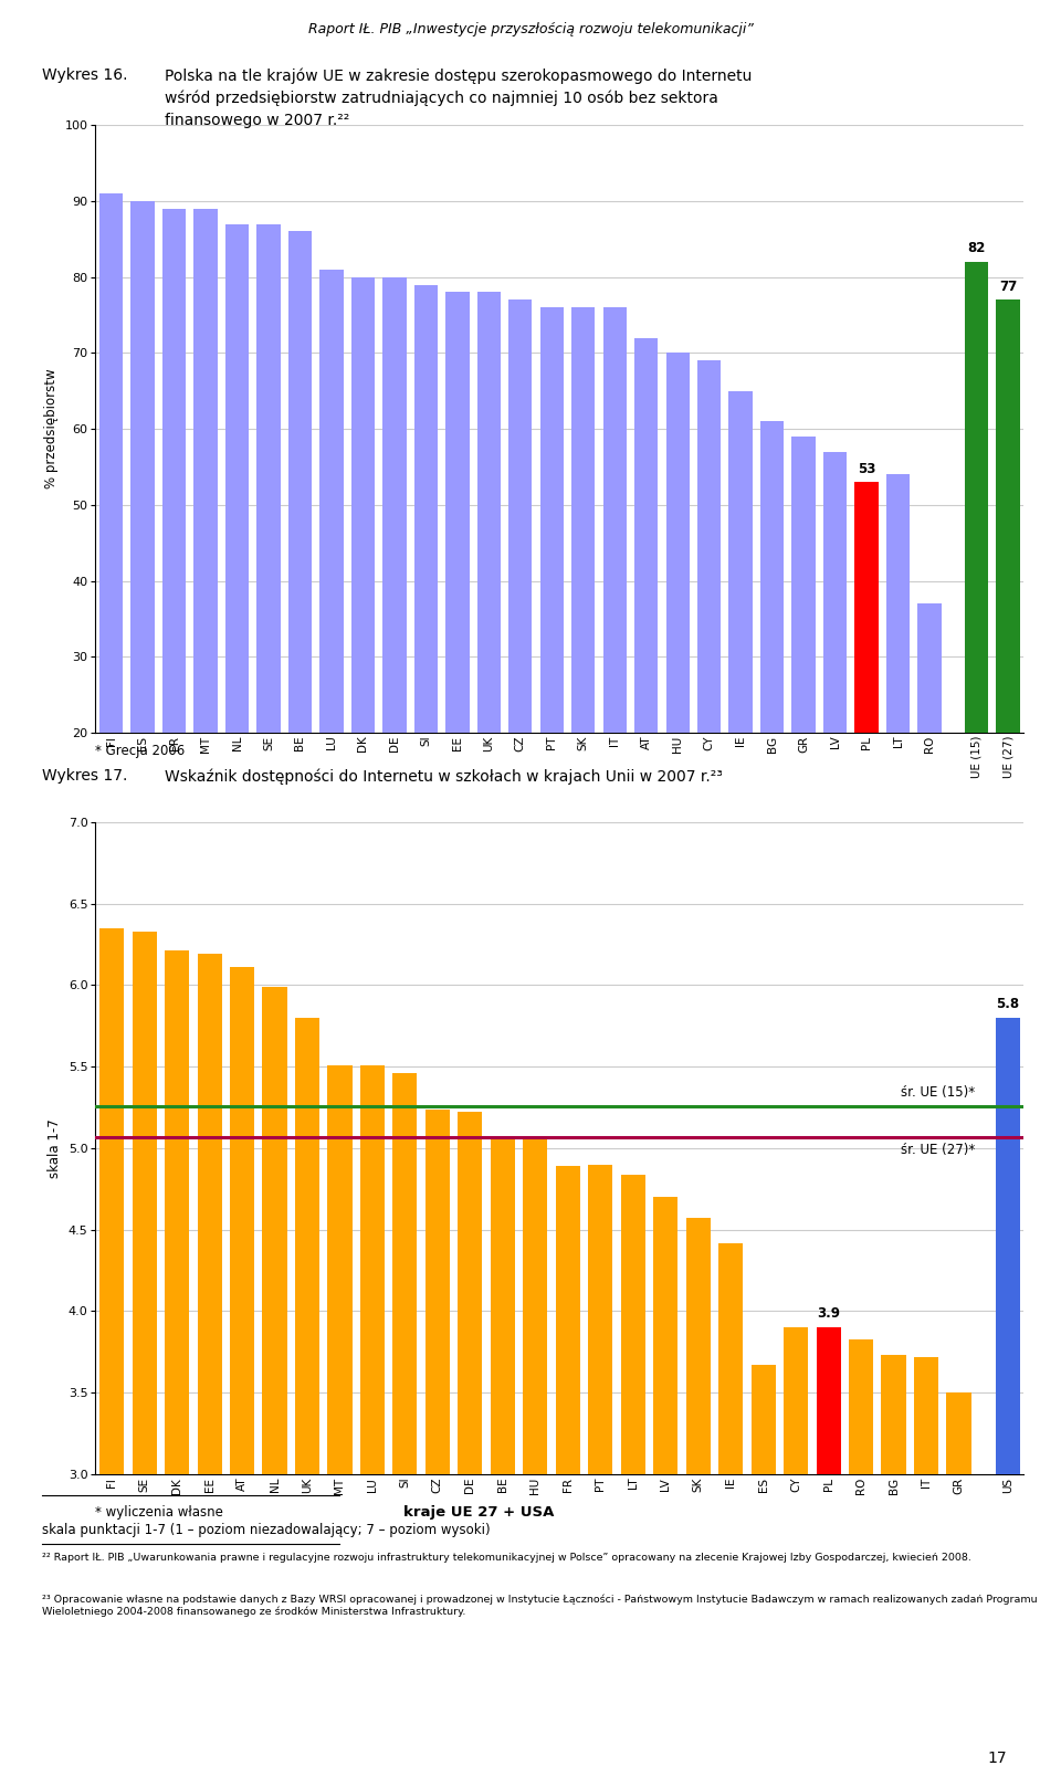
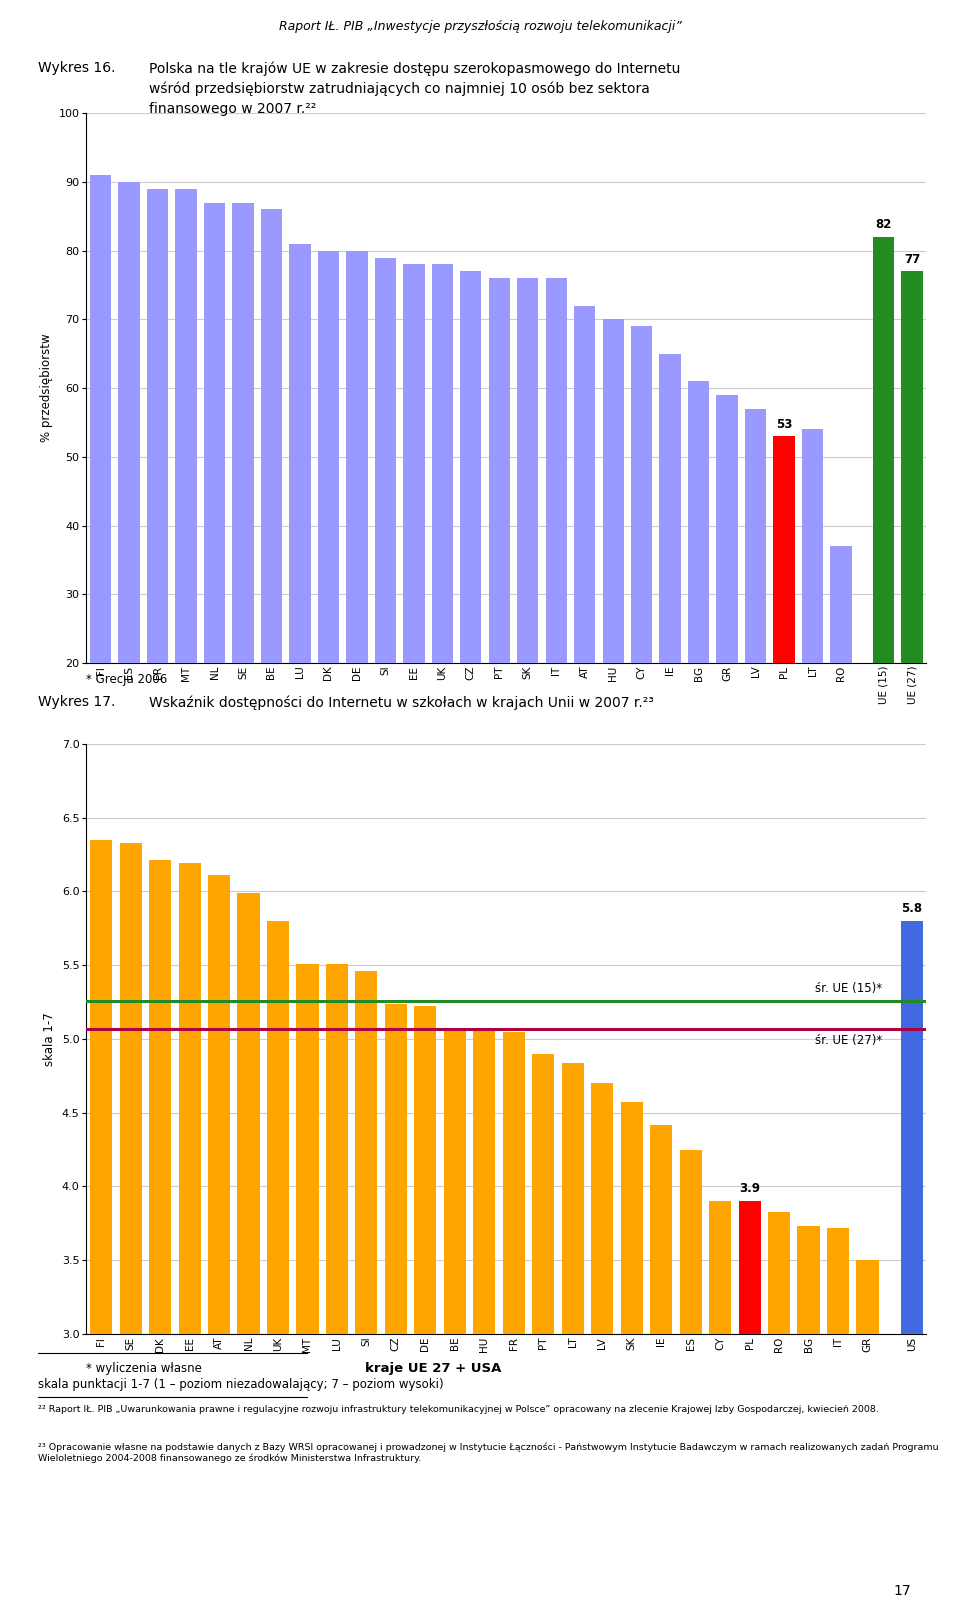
FR: 4.89 -> 5.05
ES: 3.67 -> 4.25
